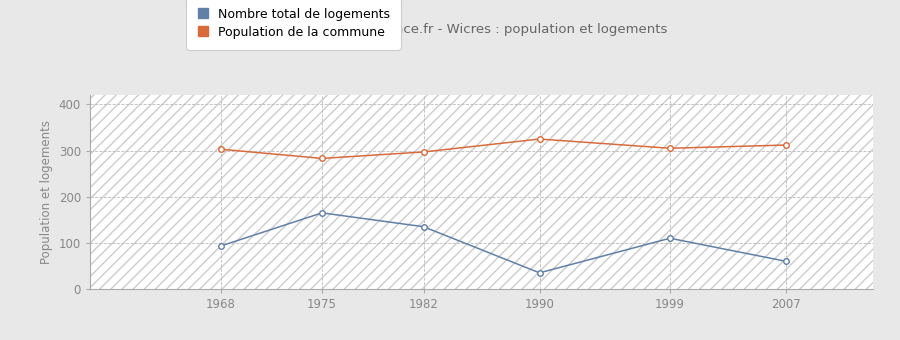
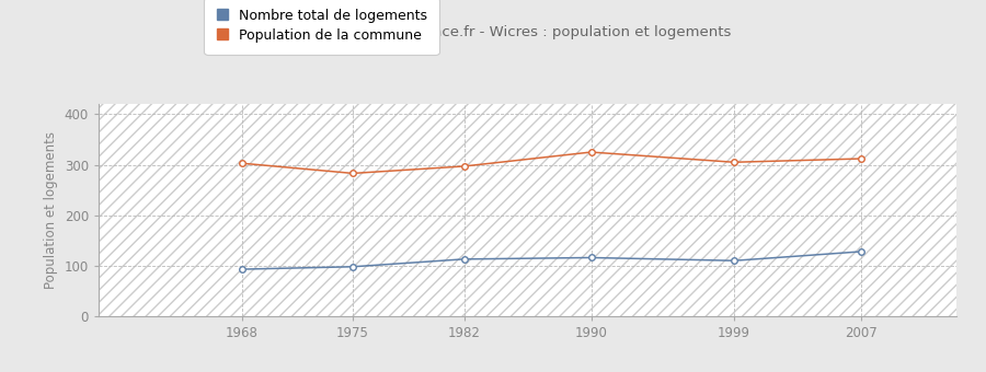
Nombre total de logements/1975: 165 -> 98
Nombre total de logements/1982: 135 -> 113
Nombre total de logements/1990: 35 -> 116
Nombre total de logements/2007: 60 -> 128
